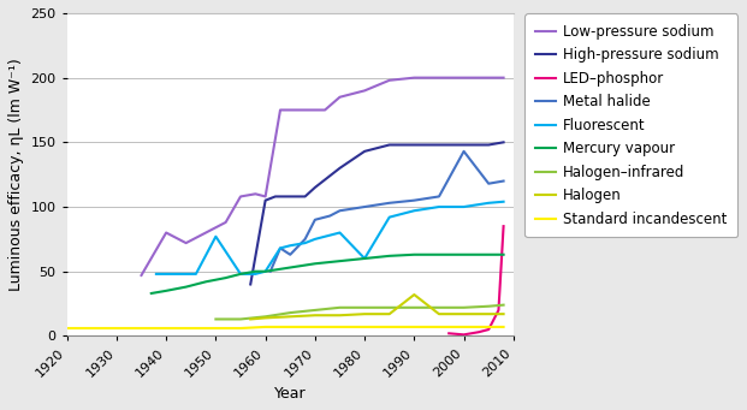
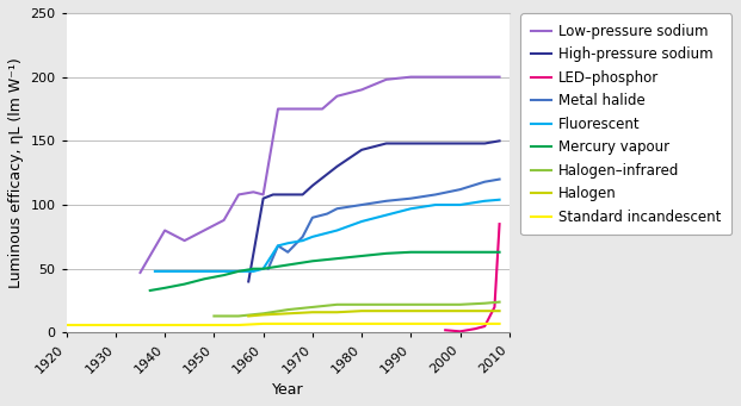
Fluorescent/1950: 77 -> 48
Fluorescent/1980: 60 -> 87
Halogen/1990: 32 -> 17
Metal halide/2000: 143 -> 112
